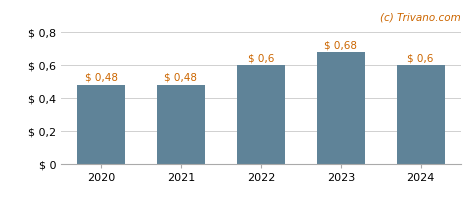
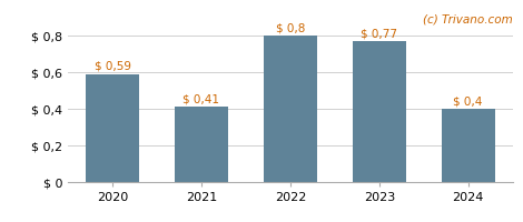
2020: 0,48 -> 0,59
2021: 0,48 -> 0,41
2022: 0,6 -> 0,8
2023: 0,68 -> 0,77
2024: 0,6 -> 0,4
